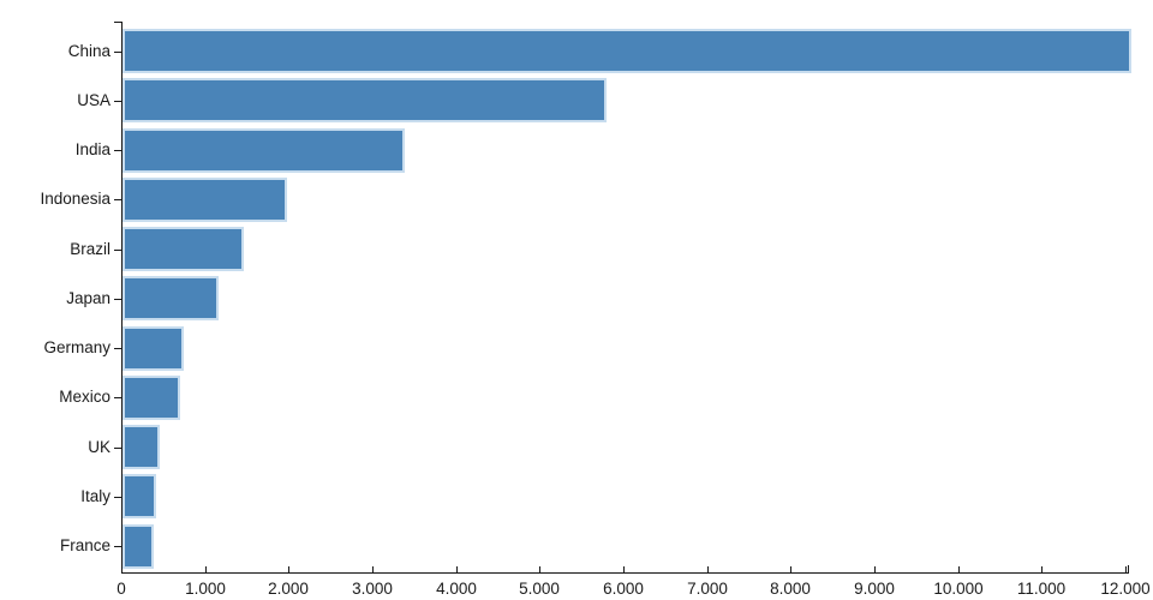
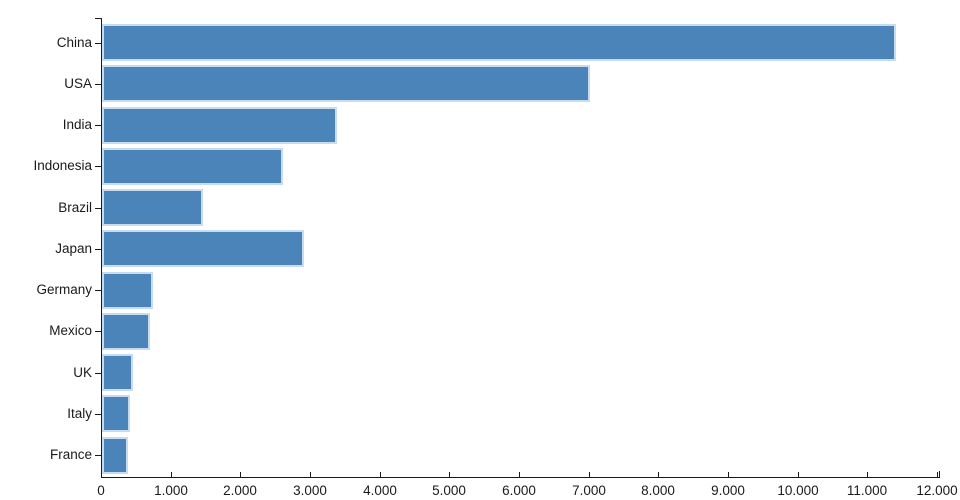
China: 12100 -> 11400
USA: 5800 -> 7000
Indonesia: 2000 -> 2600
Japan: 1200 -> 2900
